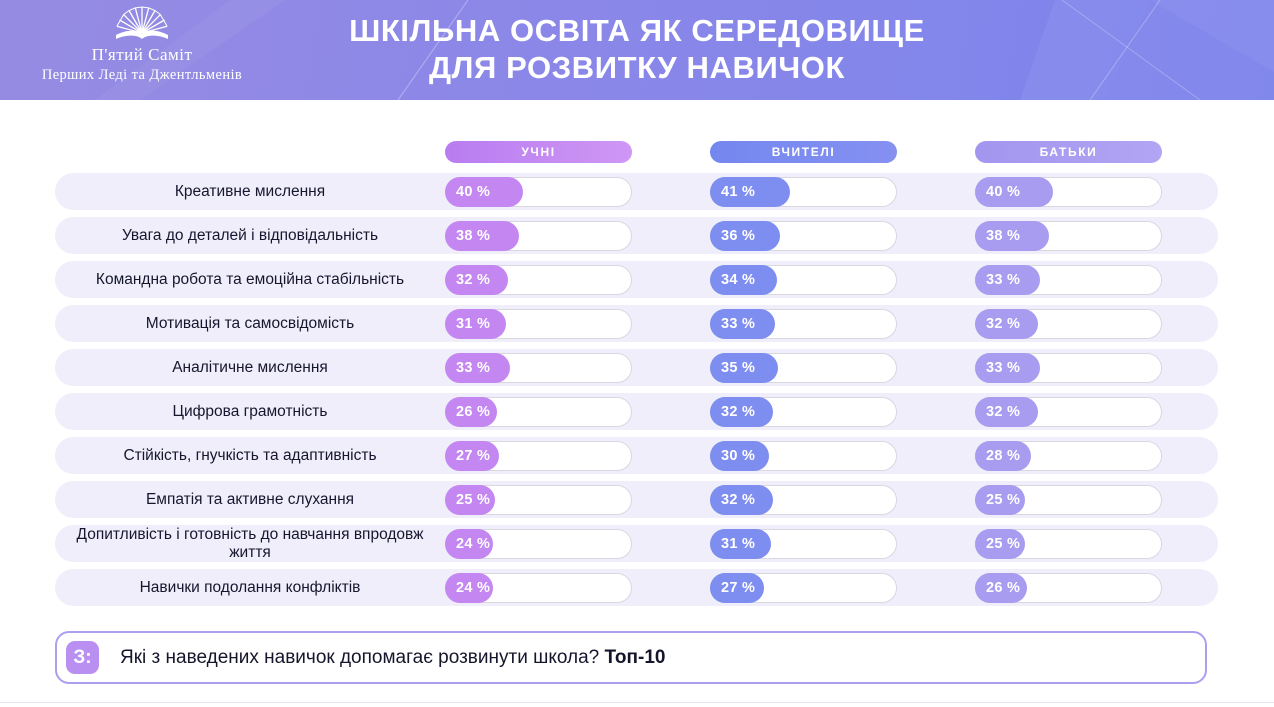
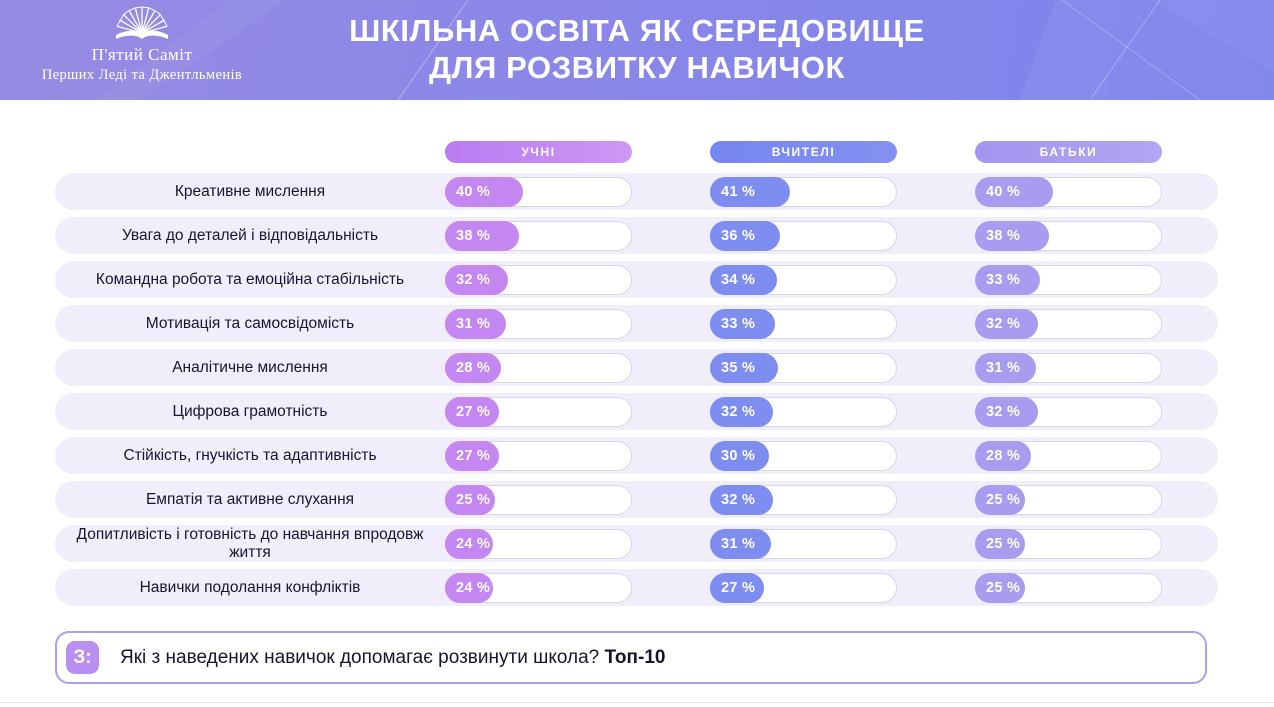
УЧНІ/Аналітичне мислення: 33 -> 28
БАТЬКИ/Аналітичне мислення: 33 -> 31
УЧНІ/Цифрова грамотність: 26 -> 27
БАТЬКИ/Навички подолання конфліктів: 26 -> 25
